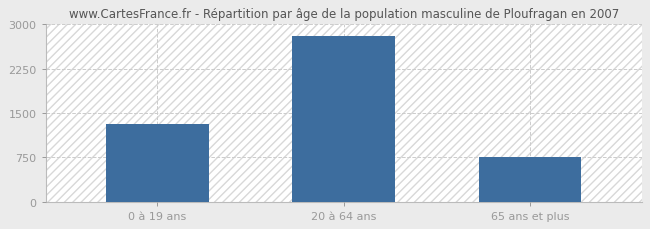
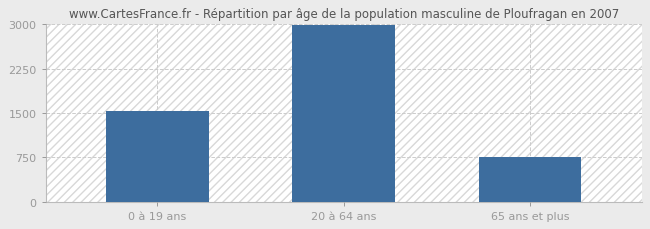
0 à 19 ans: 1320 -> 1540
20 à 64 ans: 2800 -> 2980
